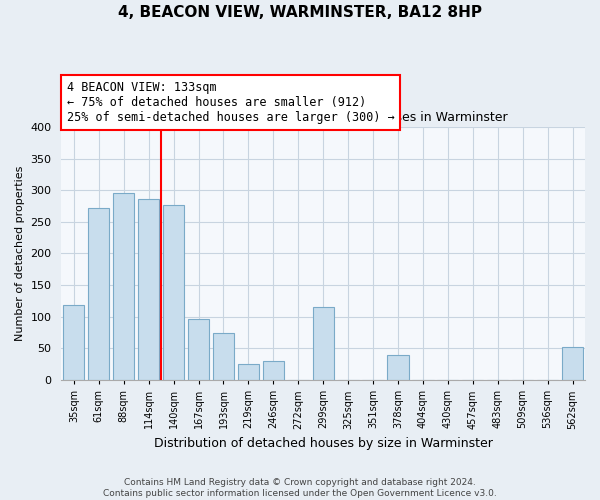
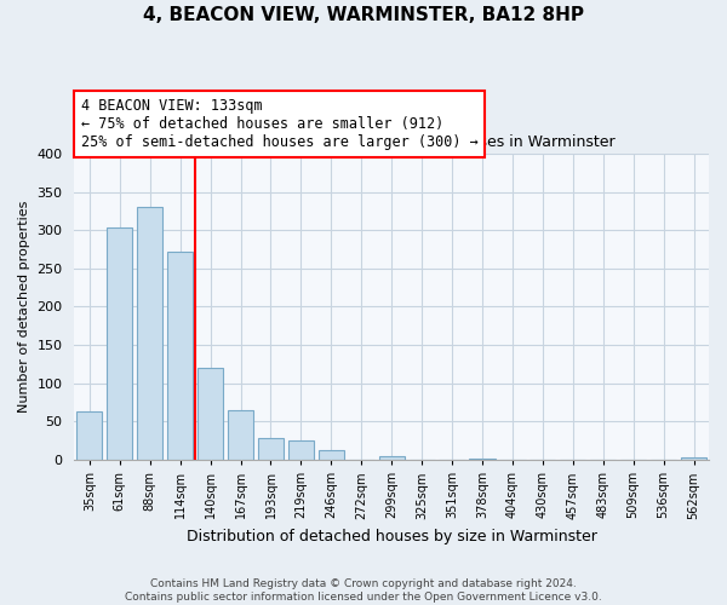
35sqm: 118 -> 63
61sqm: 272 -> 303
88sqm: 296 -> 330
114sqm: 286 -> 272
140sqm: 276 -> 120
167sqm: 96 -> 65
193sqm: 74 -> 29
246sqm: 30 -> 13
299sqm: 116 -> 5
378sqm: 40 -> 2
562sqm: 52 -> 3
